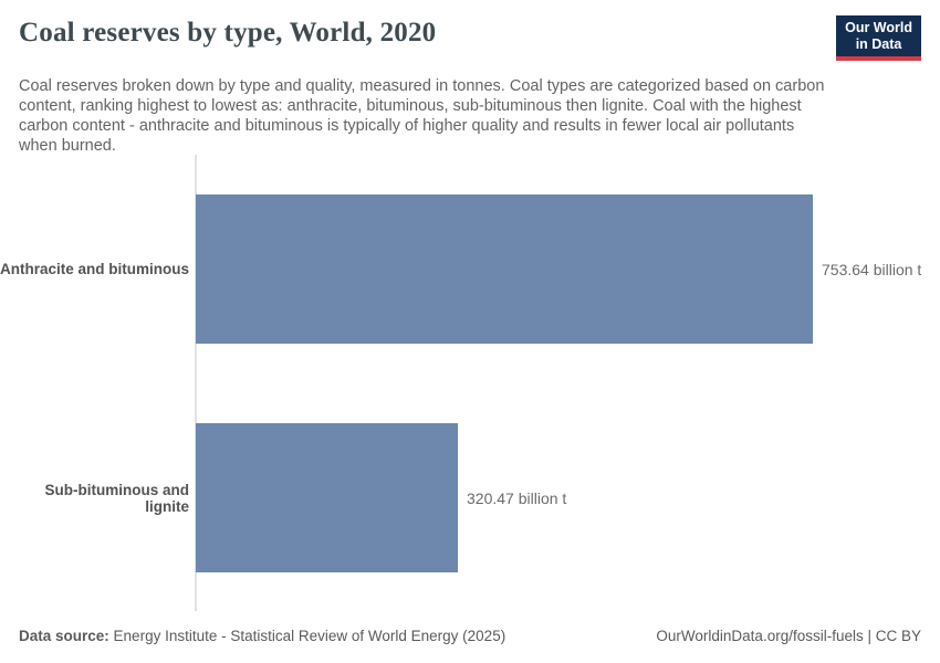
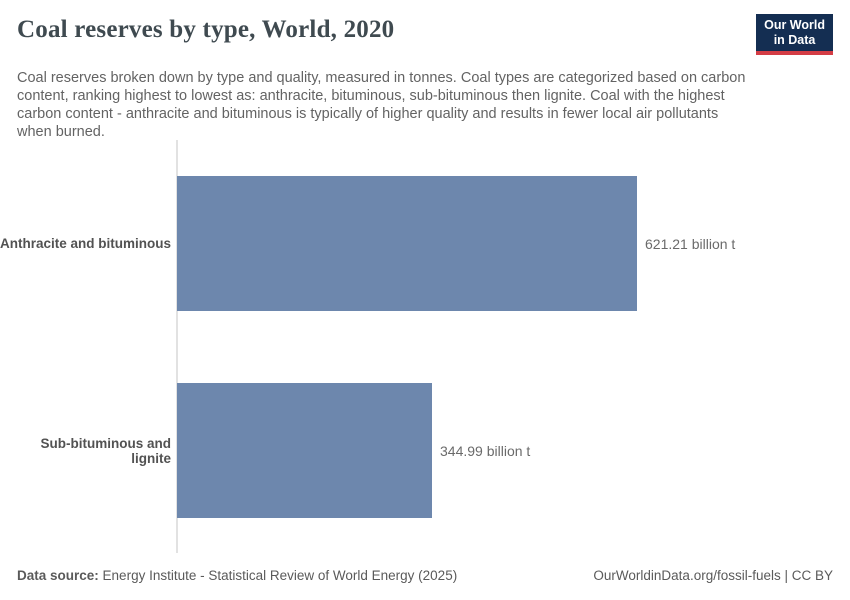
Anthracite and bituminous: 753.64 -> 621.21
Sub-bituminous and lignite: 320.47 -> 344.99
